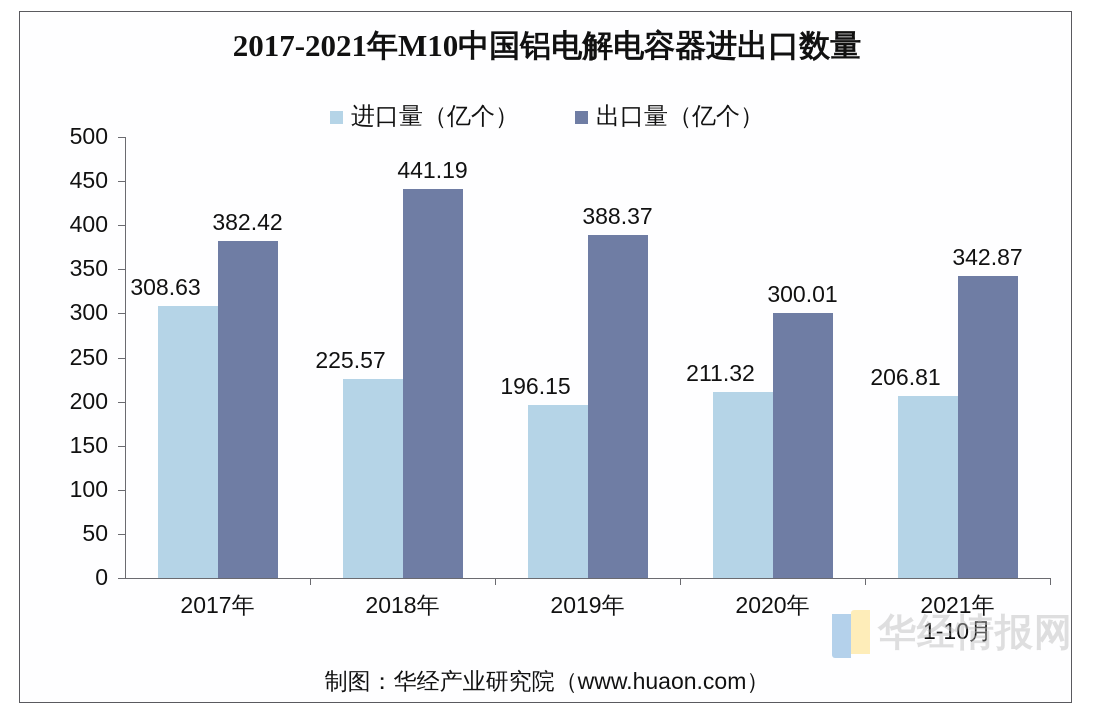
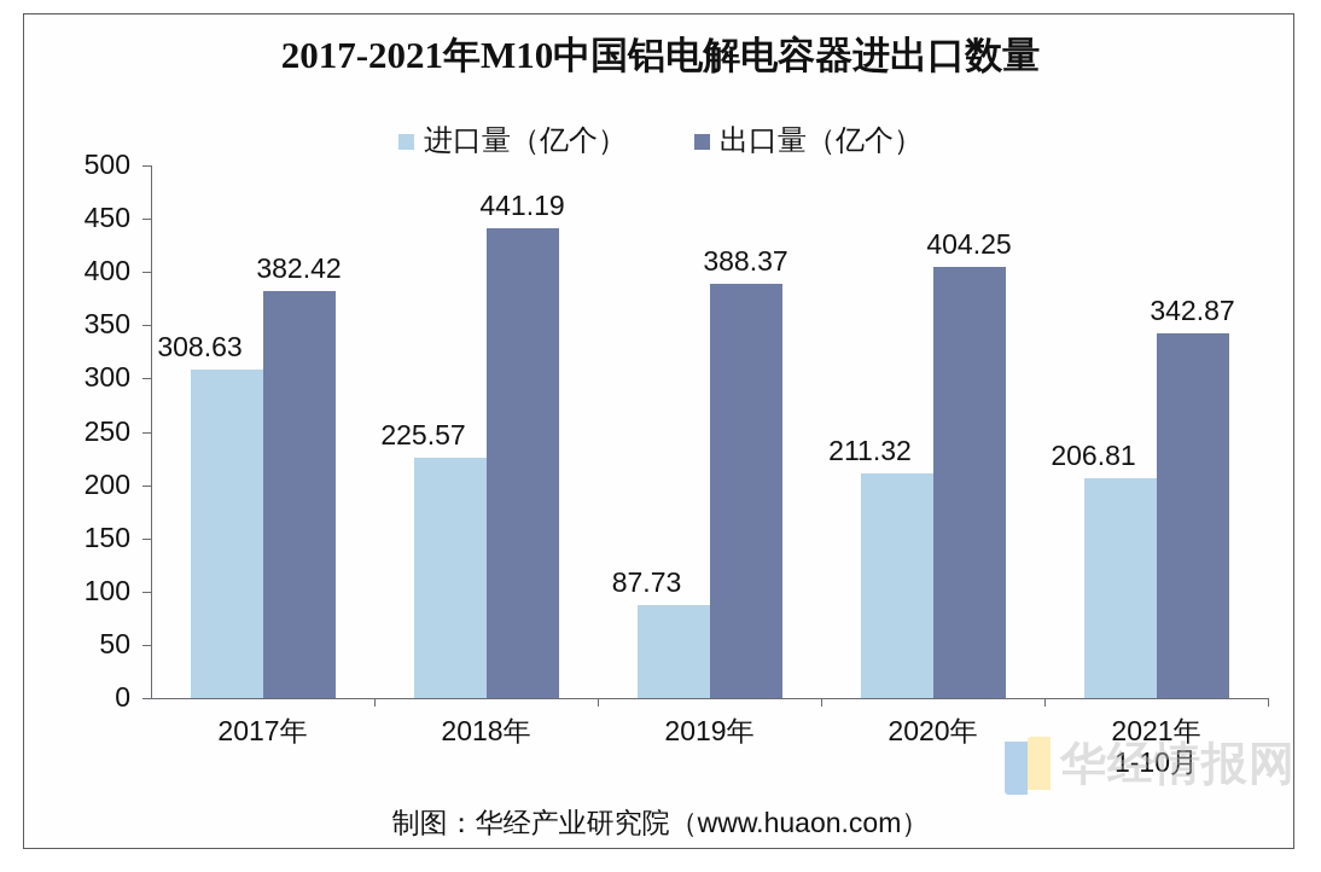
进口量（亿个）/2019年: 196.15 -> 87.73
出口量（亿个）/2020年: 300.01 -> 404.25
